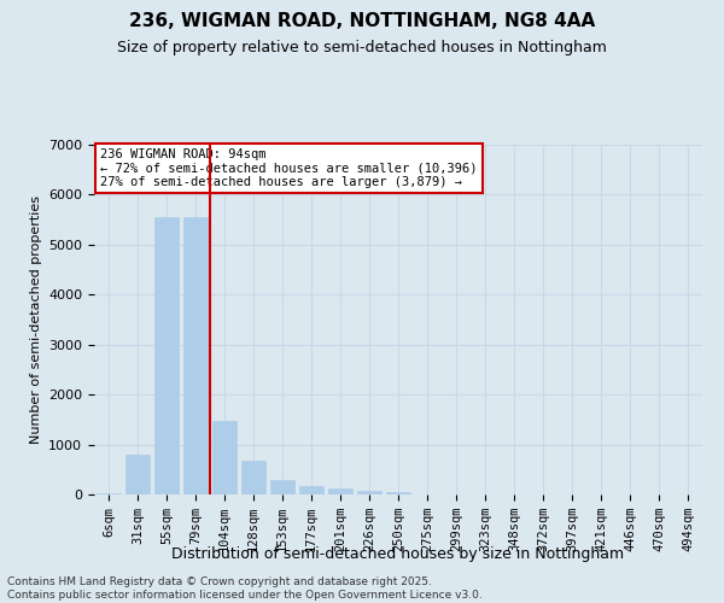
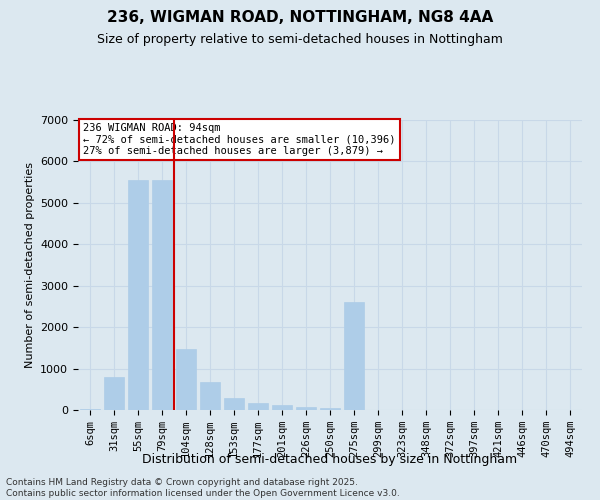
275sqm: 10 -> 2600
